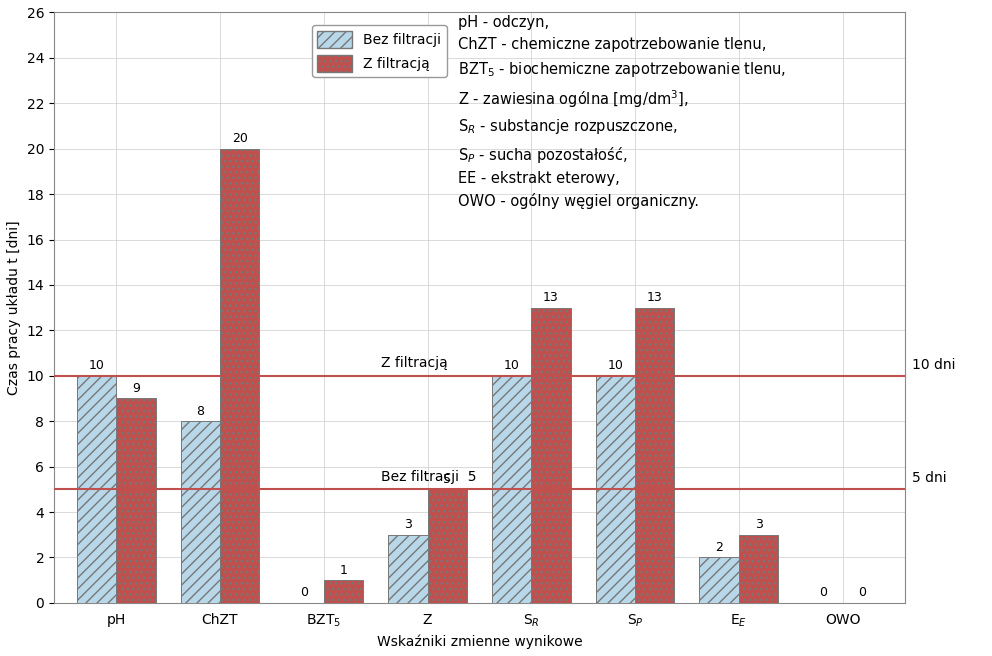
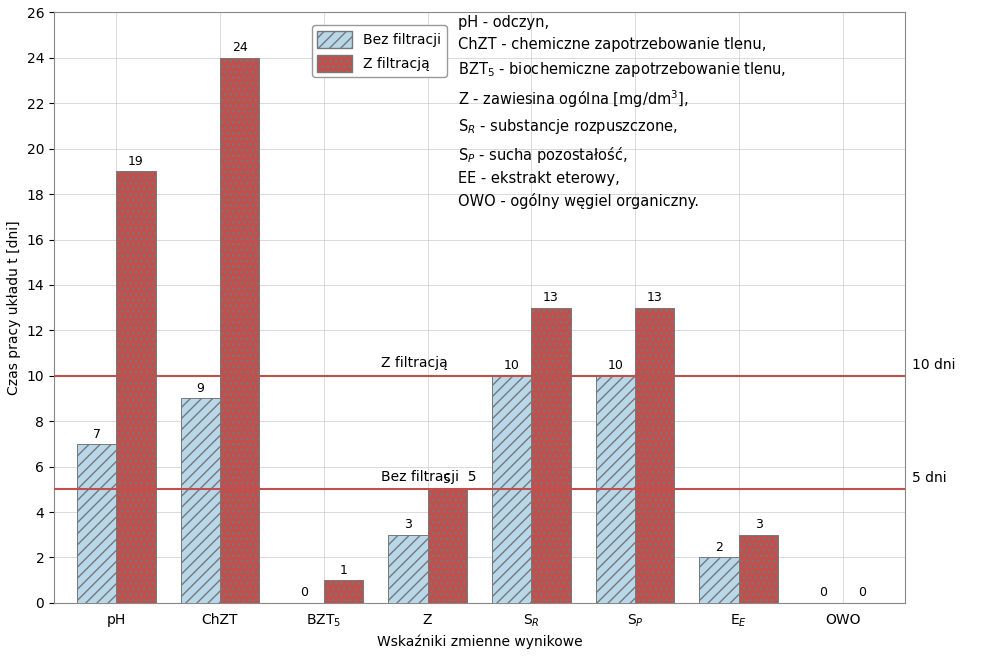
Bez filtracji/pH: 10 -> 7
Z filtracją/pH: 9 -> 19
Bez filtracji/ChZT: 8 -> 9
Z filtracją/ChZT: 20 -> 24
